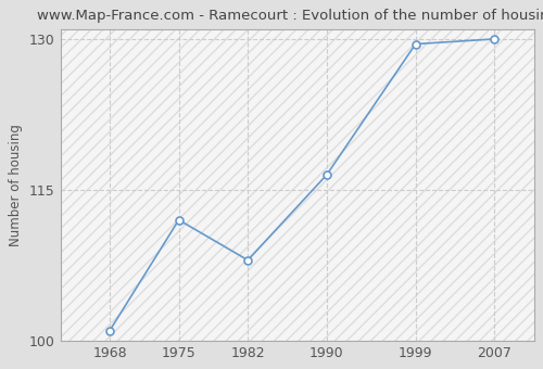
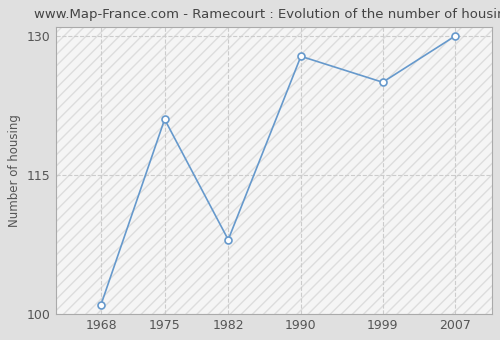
1975: 112.0 -> 121.0
1990: 116.5 -> 127.8
1999: 129.5 -> 125.0
